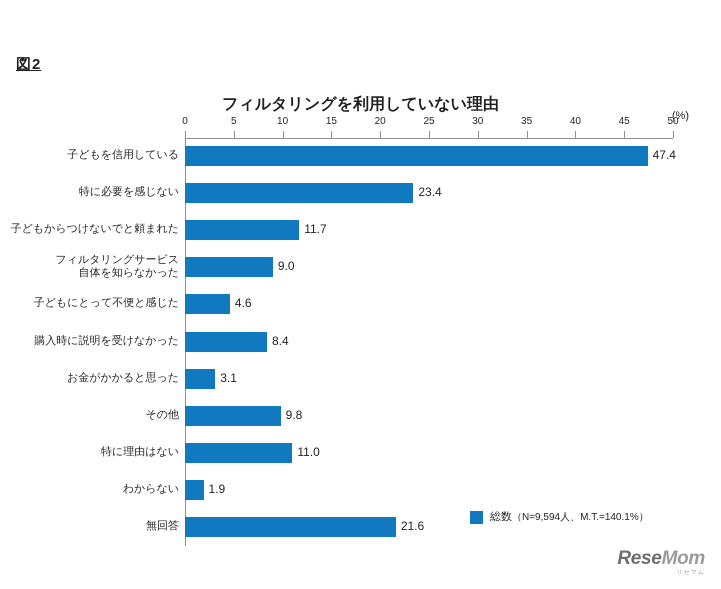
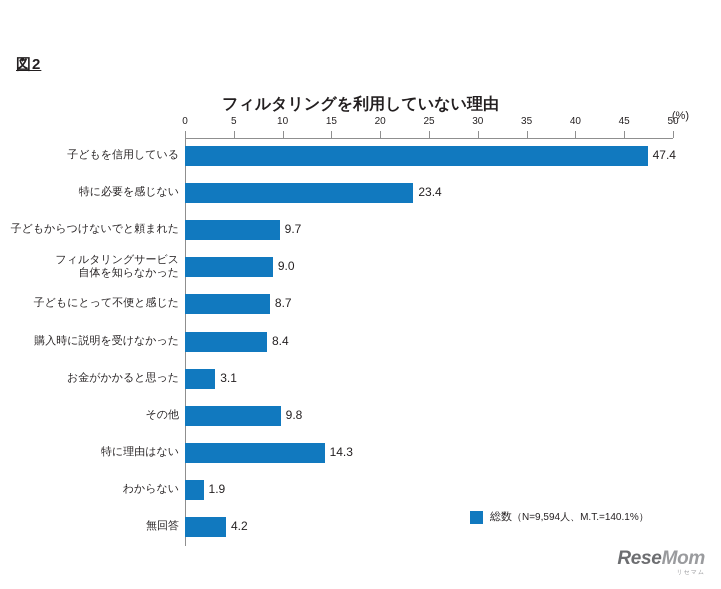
子どもからつけないでと頼まれた: 11.7 -> 9.7
子どもにとって不便と感じた: 4.6 -> 8.7
特に理由はない: 11.0 -> 14.3
無回答: 21.6 -> 4.2
